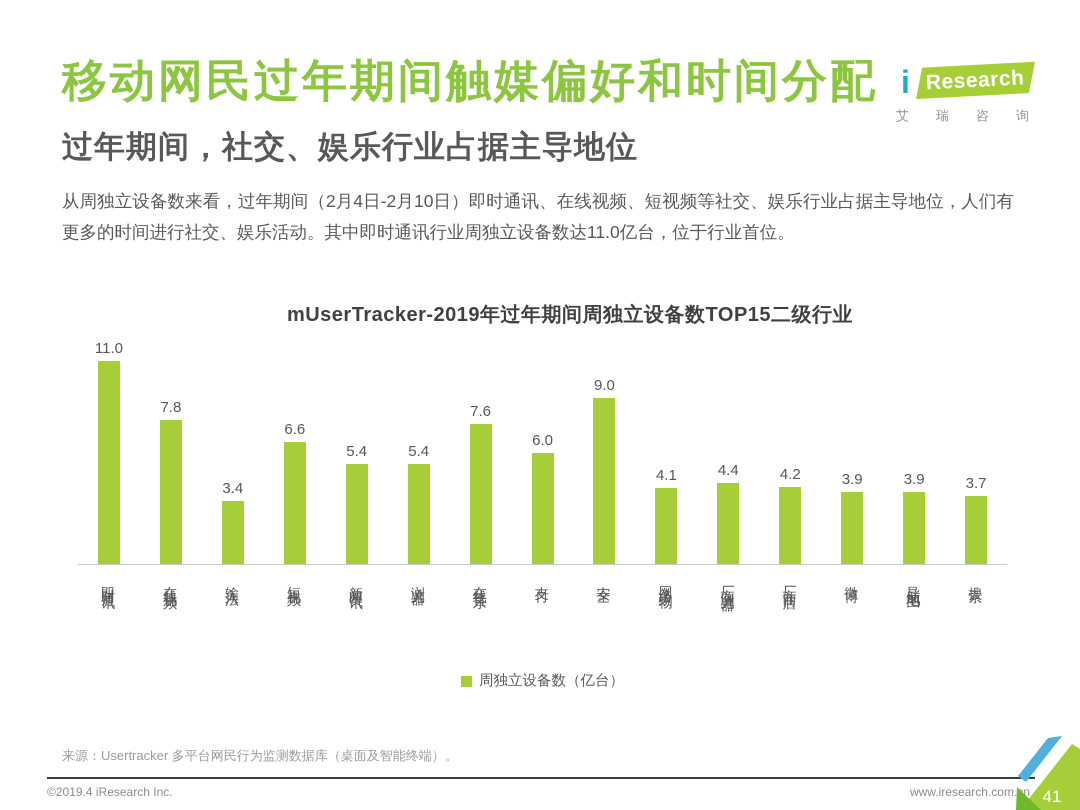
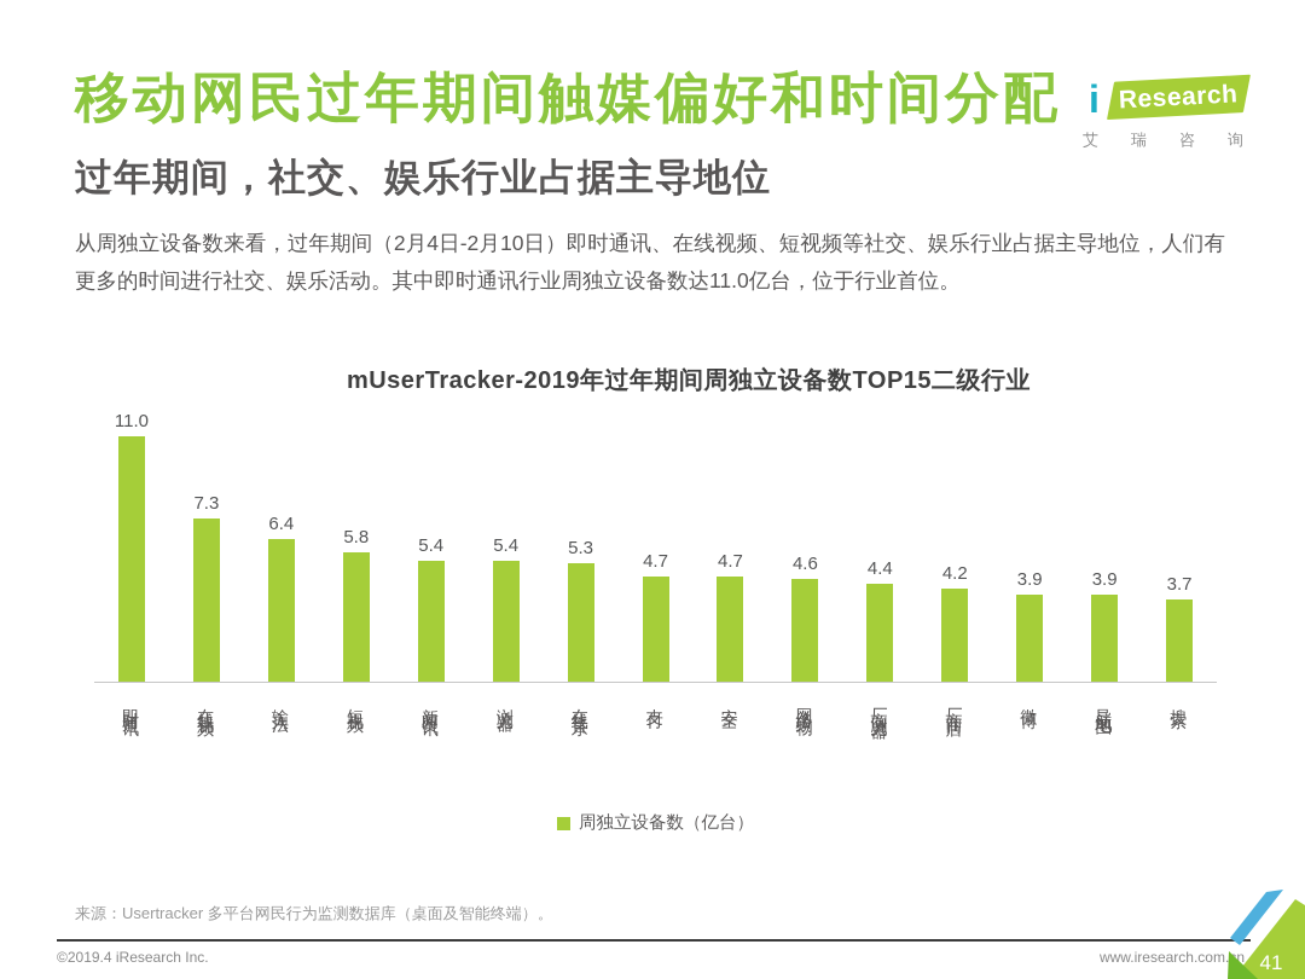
在线视频: 7.8 -> 7.3
输入法: 3.4 -> 6.4
短视频: 6.6 -> 5.8
在线音乐: 7.6 -> 5.3
支付: 6.0 -> 4.7
安全: 9.0 -> 4.7
网络购物: 4.1 -> 4.6
